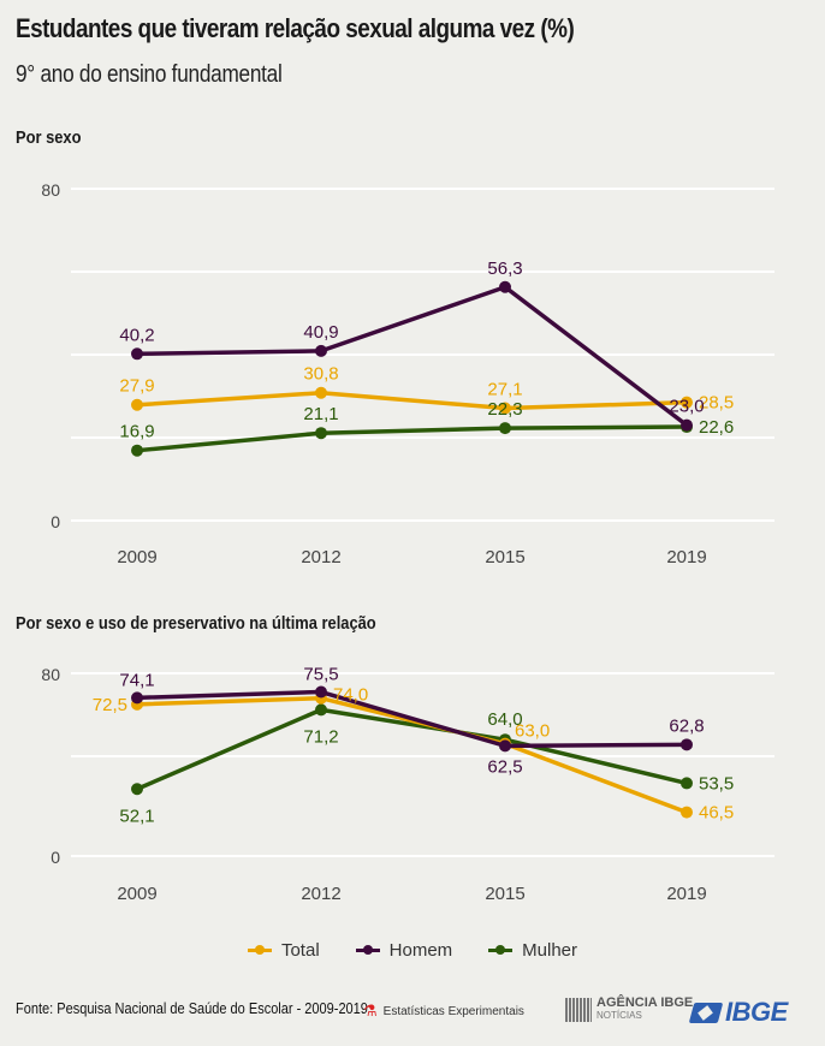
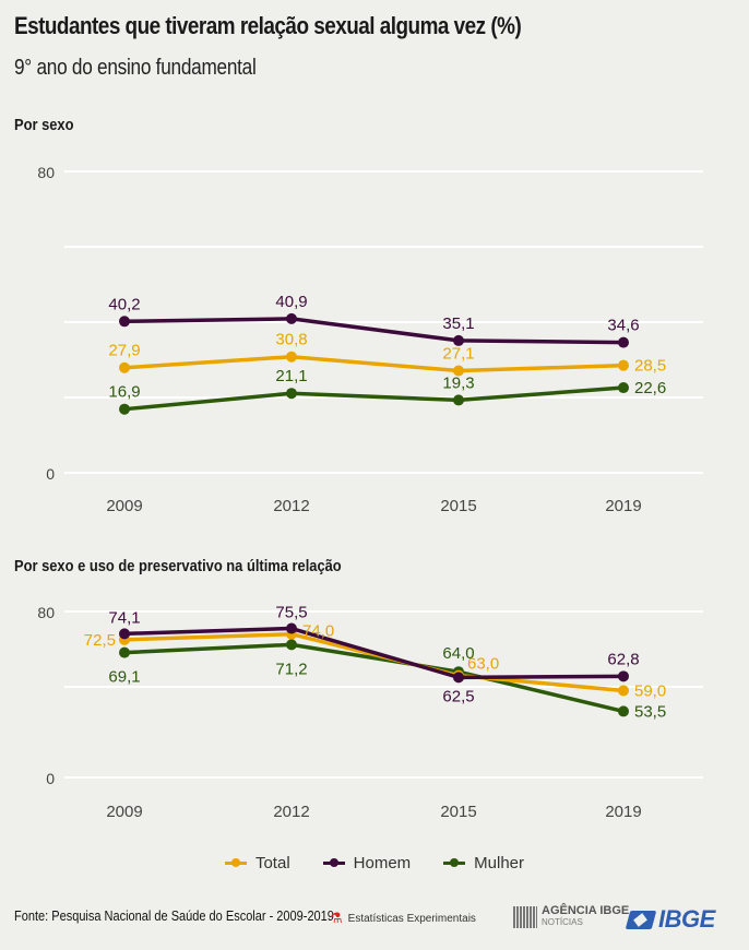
Por sexo/Homem/2015: 56,3 -> 35,1
Por sexo/Mulher/2015: 22,3 -> 19,3
Por sexo/Homem/2019: 23,0 -> 34,6
Por sexo e uso de preservativo na última relação/Mulher/2009: 52,1 -> 69,1
Por sexo e uso de preservativo na última relação/Total/2019: 46,5 -> 59,0
